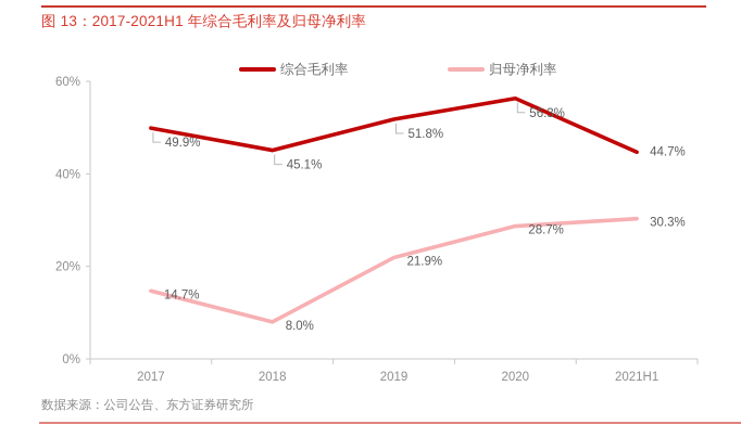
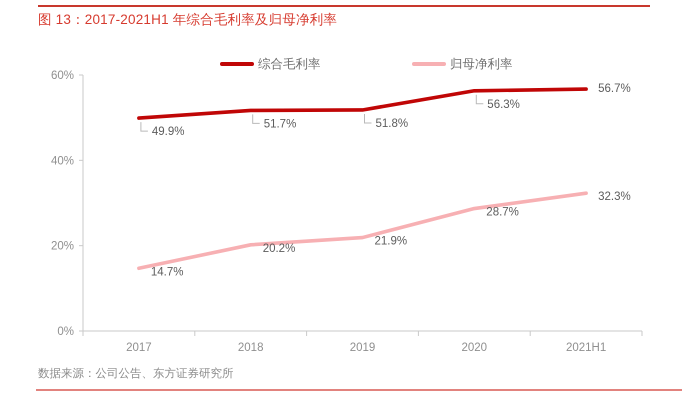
综合毛利率/2018: 45.1% -> 51.7%
归母净利率/2018: 8.0% -> 20.2%
综合毛利率/2021H1: 44.7% -> 56.7%
归母净利率/2021H1: 30.3% -> 32.3%
